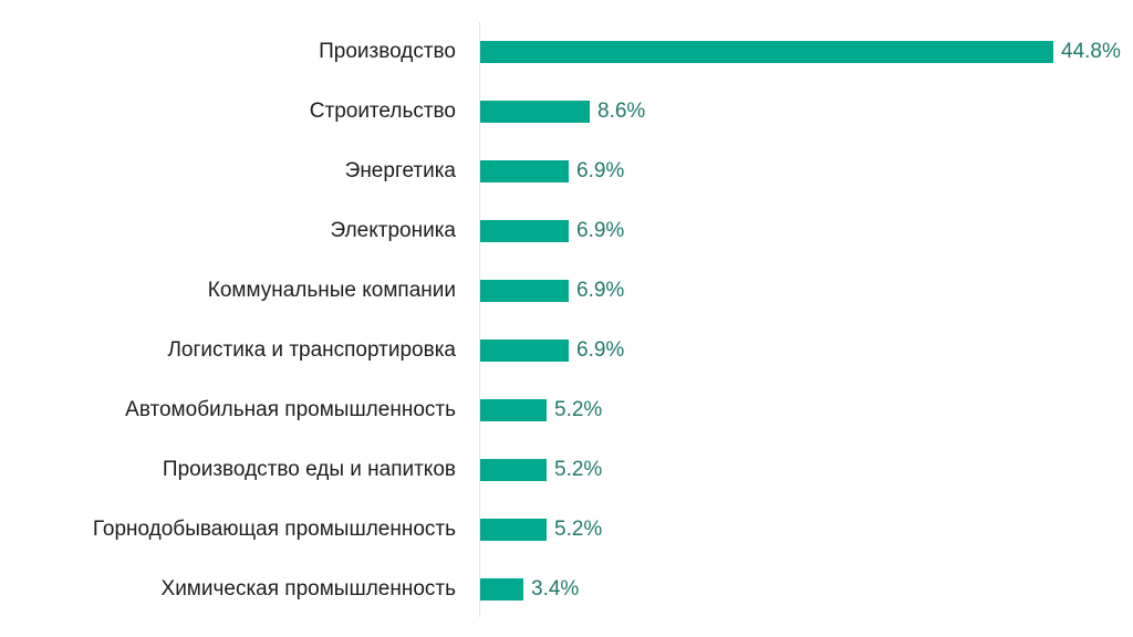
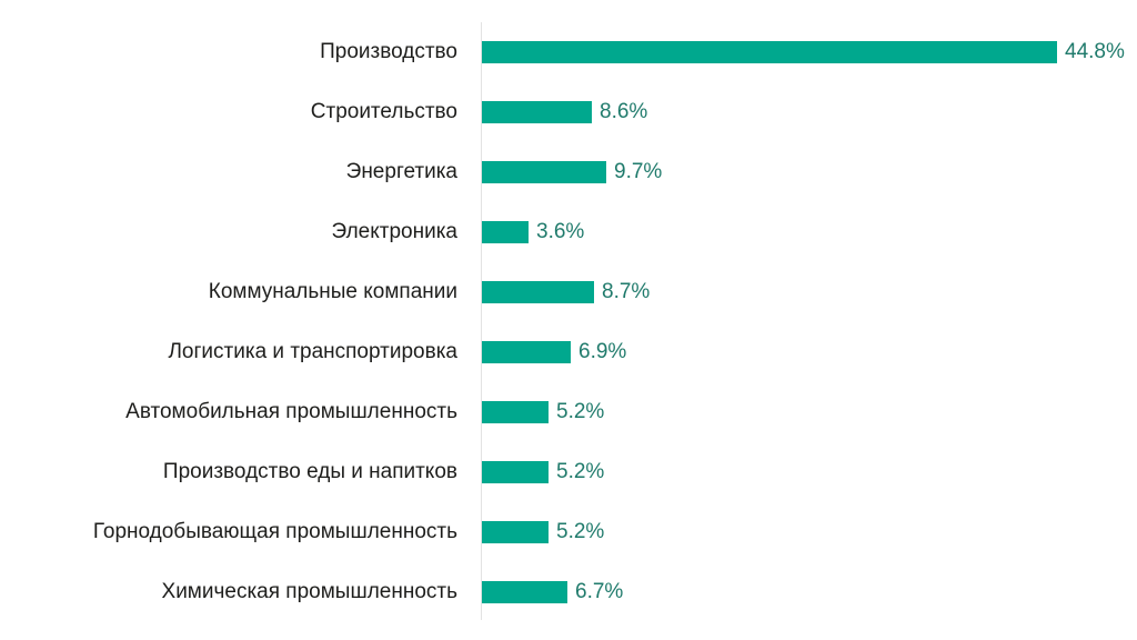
Энергетика: 6.9% -> 9.7%
Электроника: 6.9% -> 3.6%
Коммунальные компании: 6.9% -> 8.7%
Химическая промышленность: 3.4% -> 6.7%
